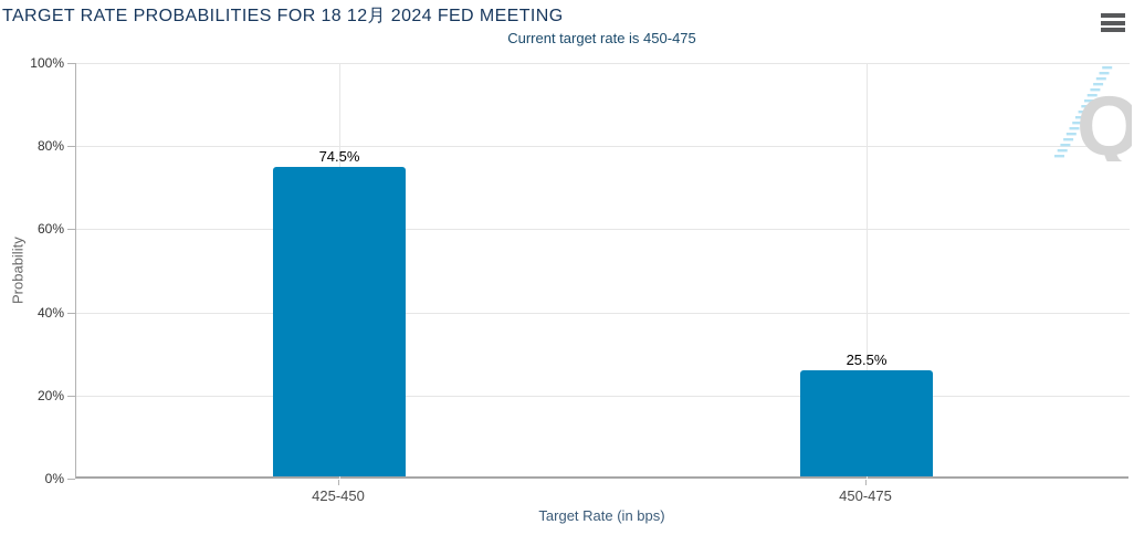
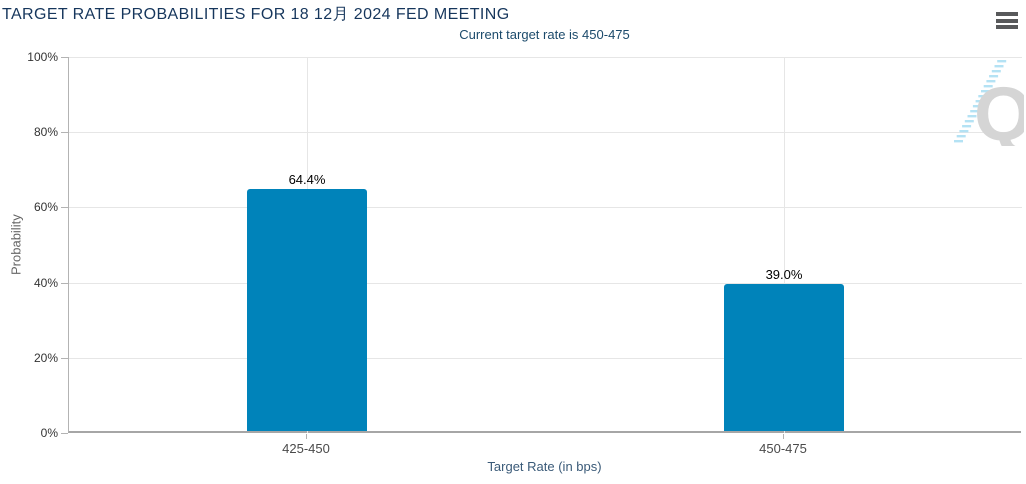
425-450: 74.5% -> 64.4%
450-475: 25.5% -> 39.0%
